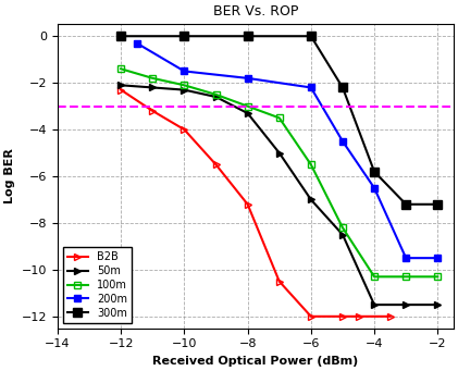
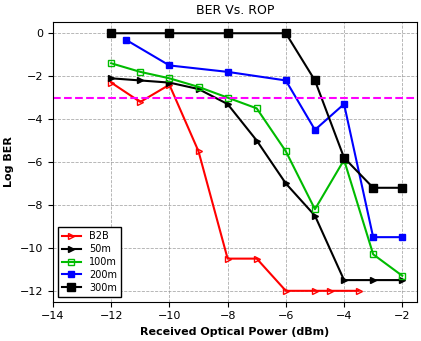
B2B/−10: -4.0 -> -2.4
B2B/−8: -7.2 -> -10.5
100m/−4: -10.3 -> -5.9
200m/−4: -6.5 -> -3.3
100m/−2: -10.3 -> -11.3
